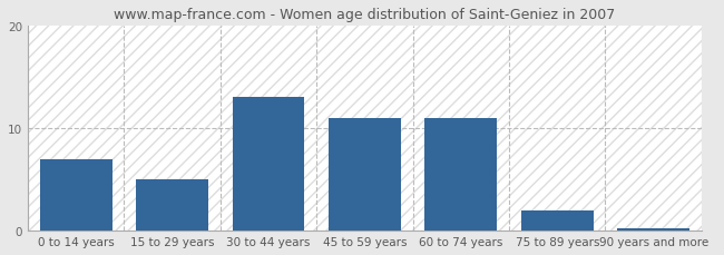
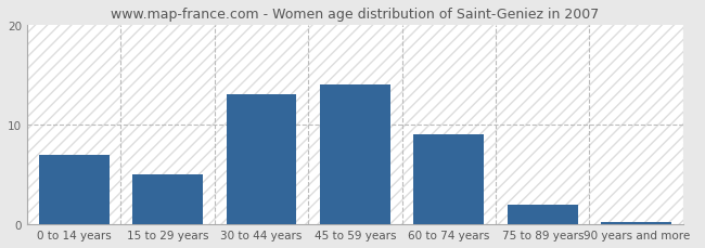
45 to 59 years: 11.0 -> 14.0
60 to 74 years: 11.0 -> 9.0
